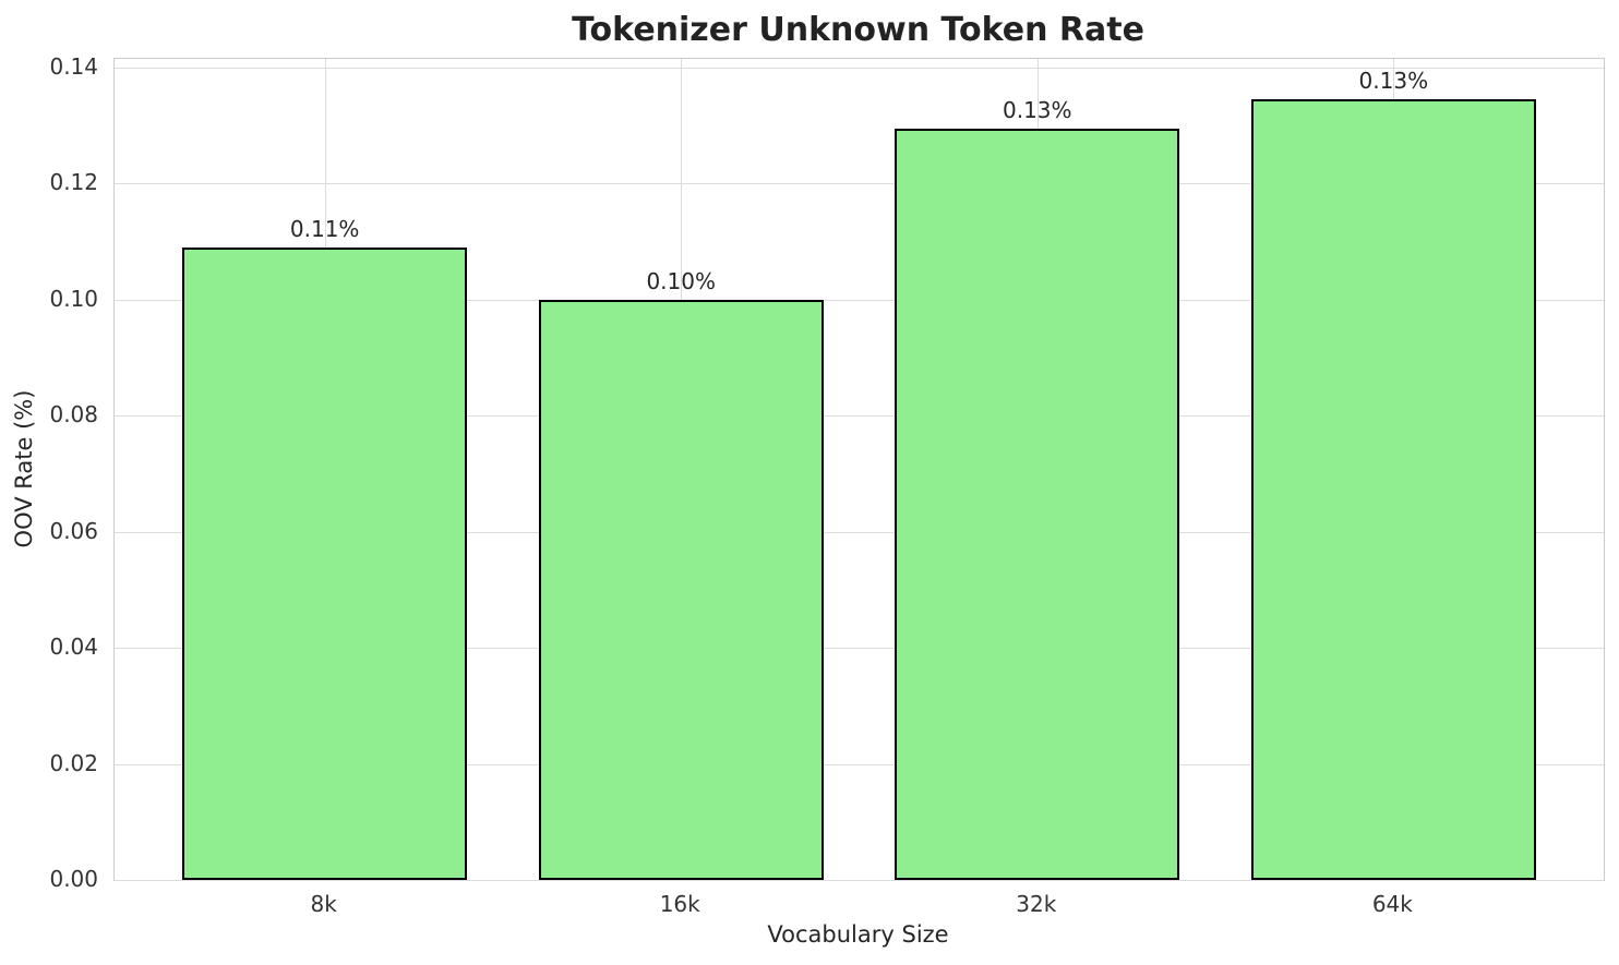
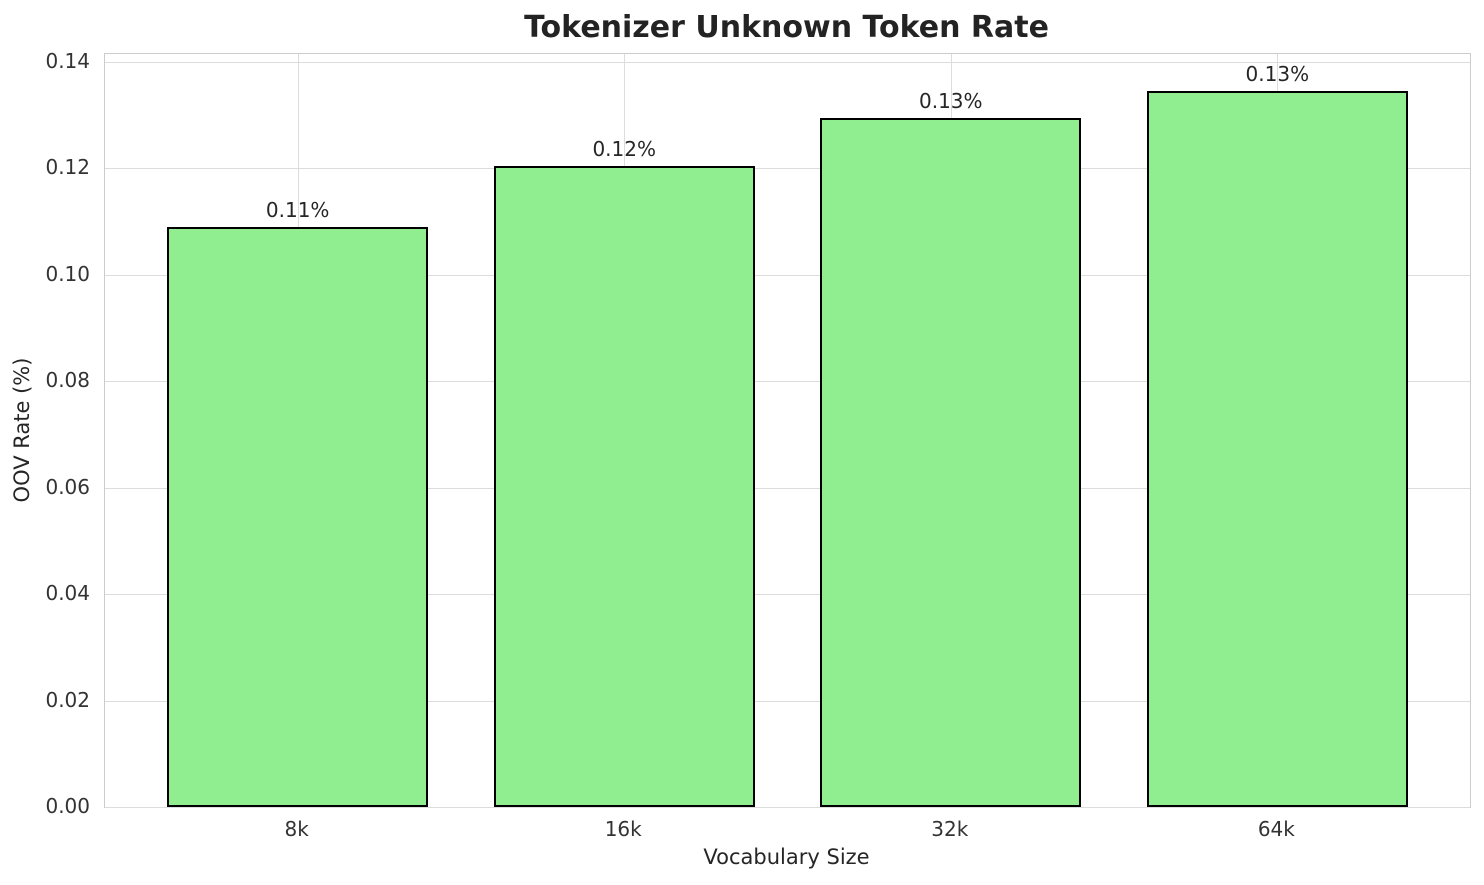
16k: 0.10% -> 0.12%
